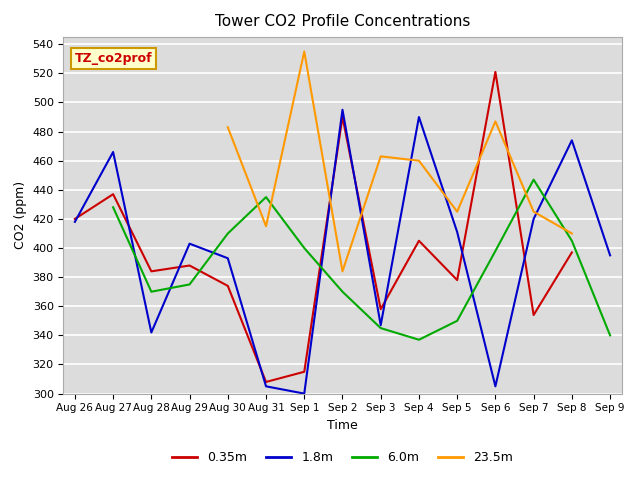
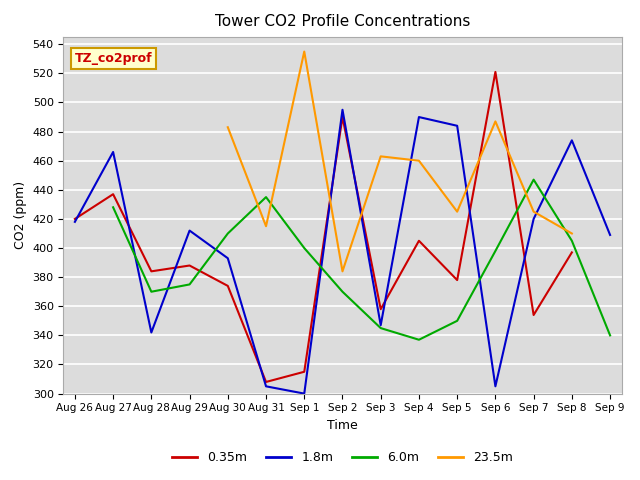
1.8m/Aug 29: 403 -> 412
1.8m/Sep 5: 411 -> 484
1.8m/Sep 9: 395 -> 409
